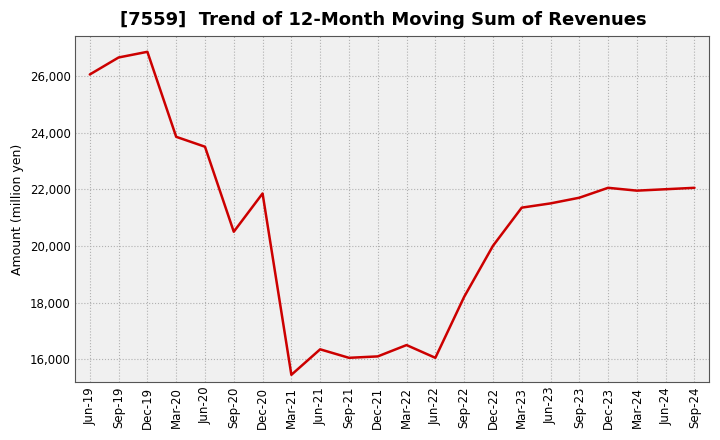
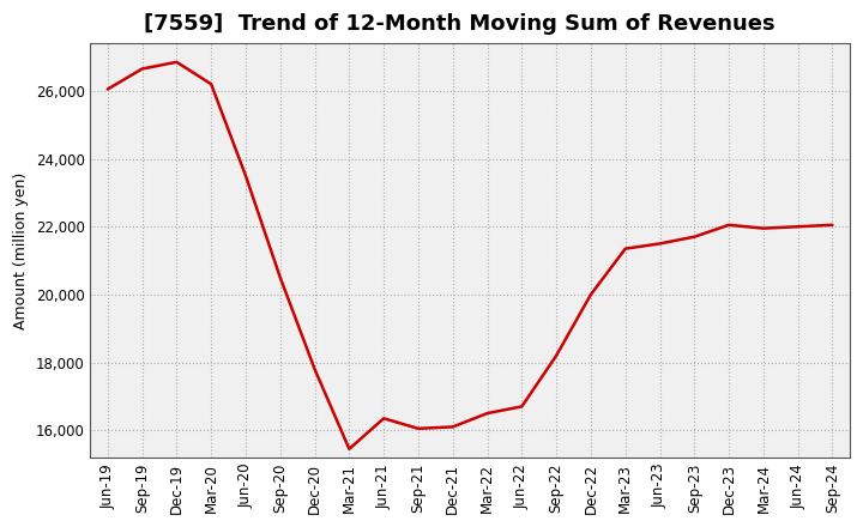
Mar-20: 23,850 -> 26,200
Dec-20: 21,850 -> 17,800
Jun-22: 16,050 -> 16,700
